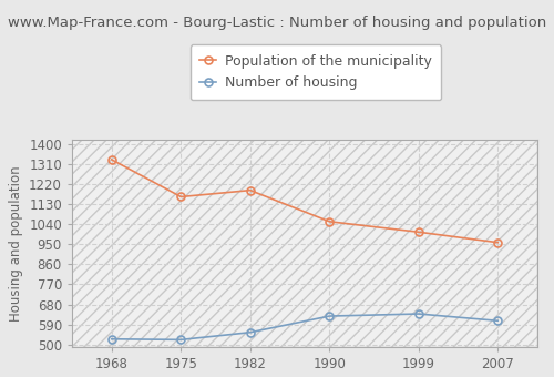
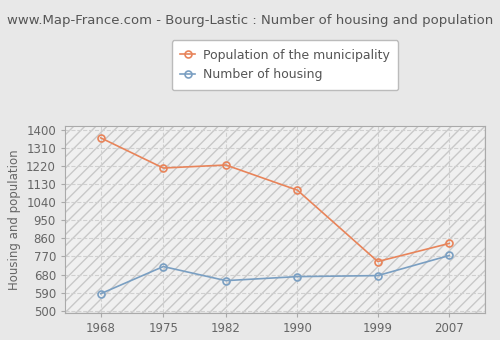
Number of housing/1968: 525 -> 585
Population of the municipality/1968: 1330 -> 1360
Number of housing/1975: 522 -> 720
Population of the municipality/1975: 1163 -> 1210
Number of housing/1982: 555 -> 650
Population of the municipality/1982: 1192 -> 1225
Number of housing/1990: 628 -> 670
Population of the municipality/1990: 1052 -> 1100
Number of housing/1999: 638 -> 675
Population of the municipality/1999: 1005 -> 745
Number of housing/2007: 607 -> 775
Population of the municipality/2007: 958 -> 835
